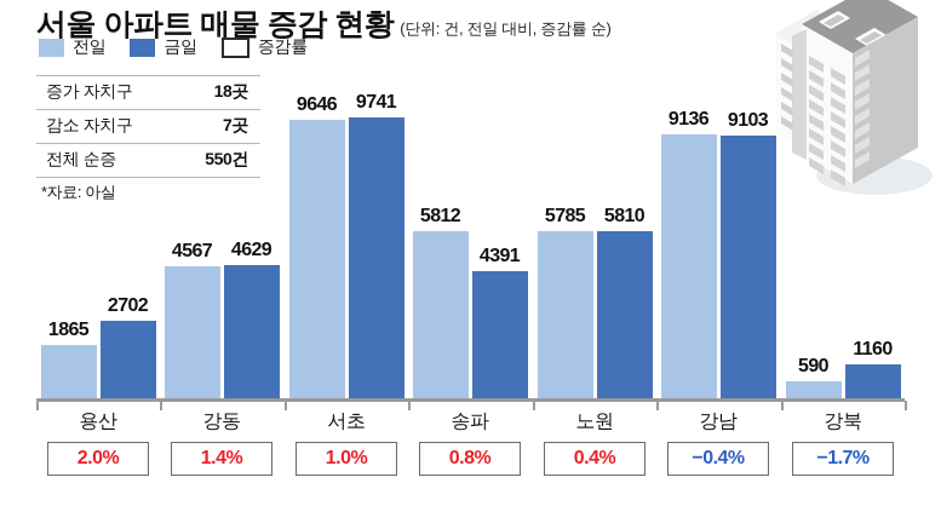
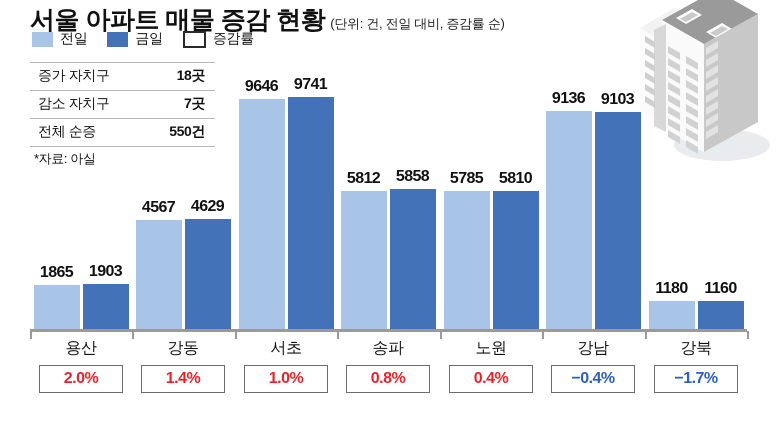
금일/용산: 2702 -> 1903
금일/송파: 4391 -> 5858
전일/강북: 590 -> 1180
